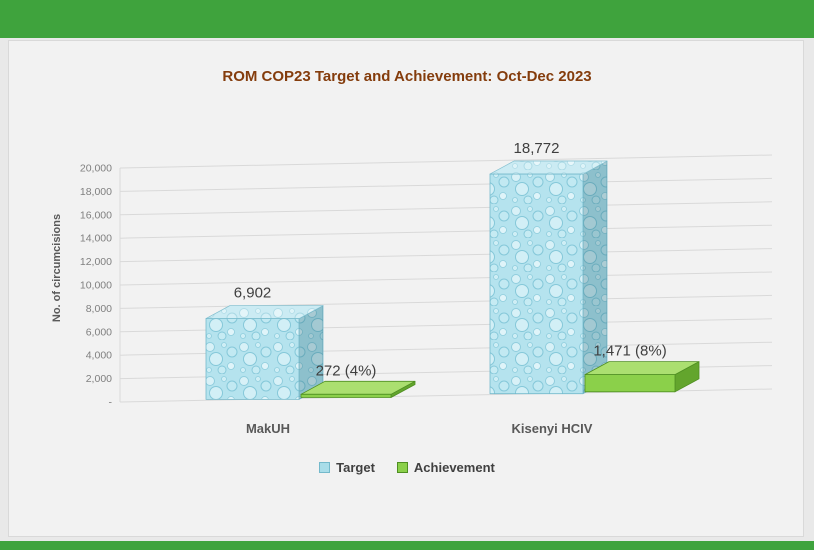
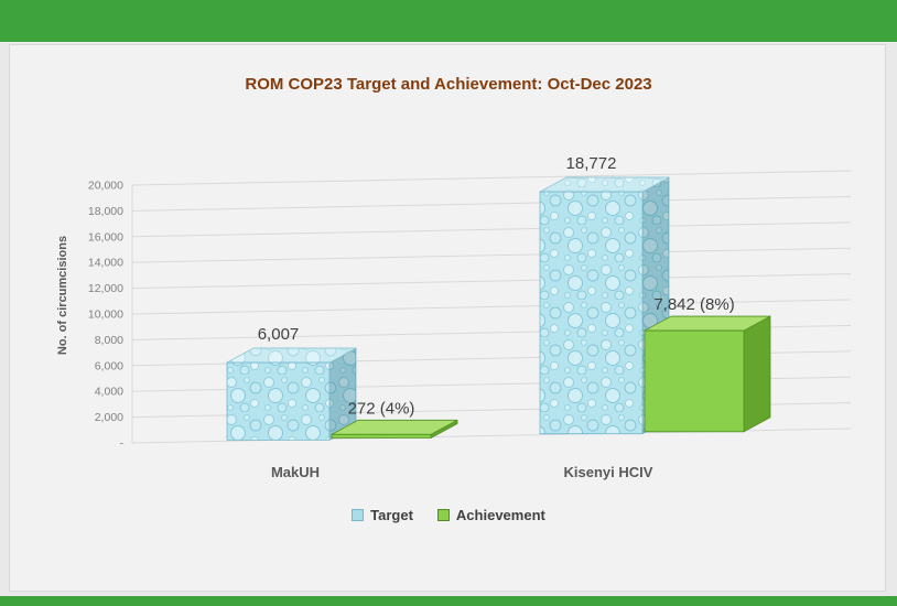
Target/MakUH: 6,902 -> 6,007
Achievement/Kisenyi HCIV: 1,471 -> 7,842
